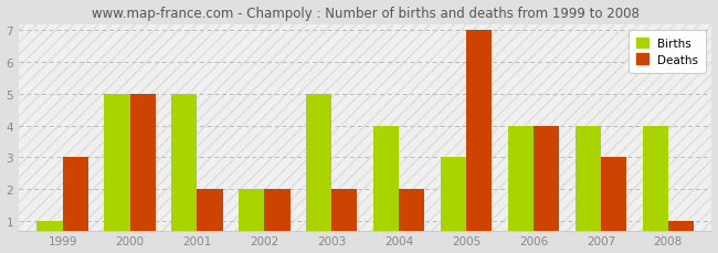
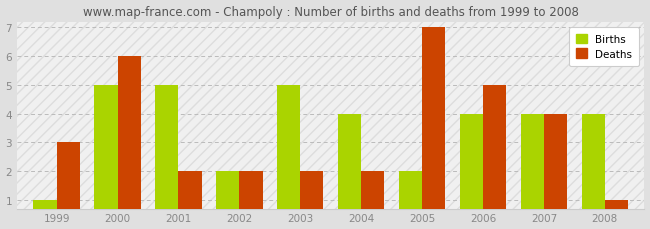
Deaths/2000: 5 -> 6
Births/2005: 3 -> 2
Deaths/2006: 4 -> 5
Deaths/2007: 3 -> 4
